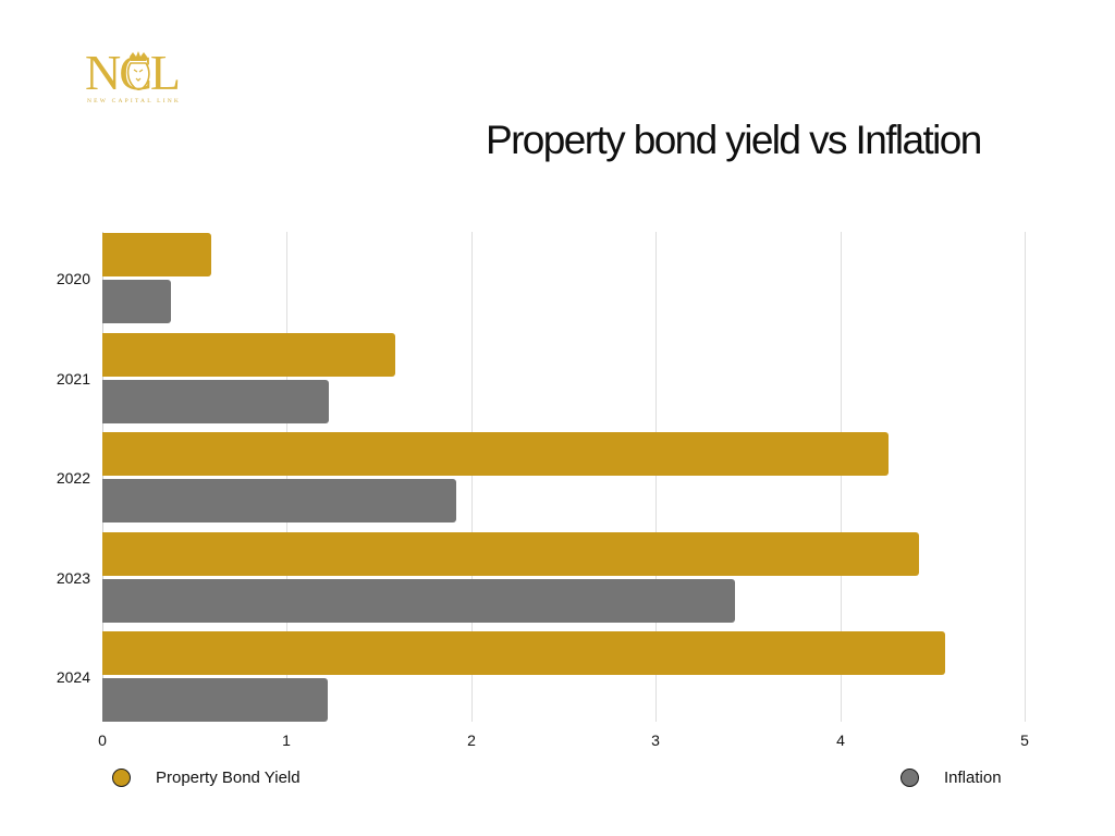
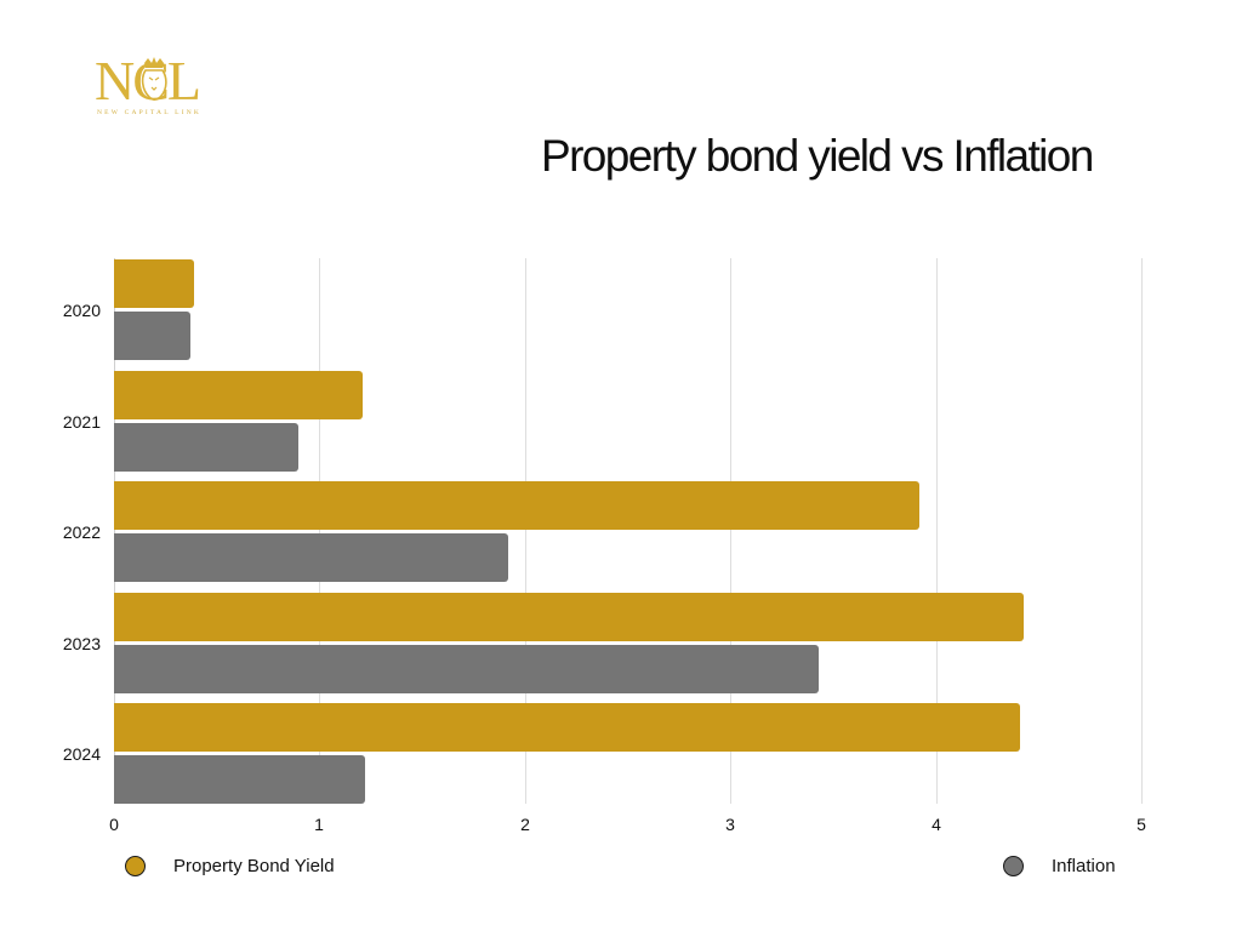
Property Bond Yield/2020: 0.59 -> 0.39
Property Bond Yield/2021: 1.59 -> 1.21
Inflation/2021: 1.23 -> 0.90
Property Bond Yield/2022: 4.26 -> 3.92
Property Bond Yield/2024: 4.57 -> 4.41
